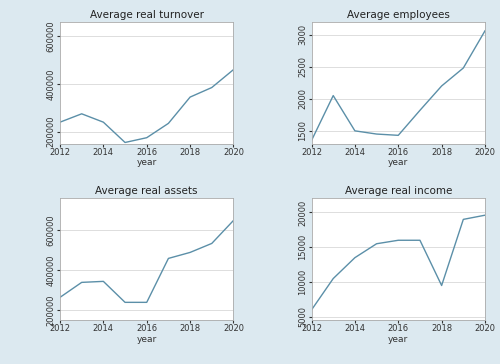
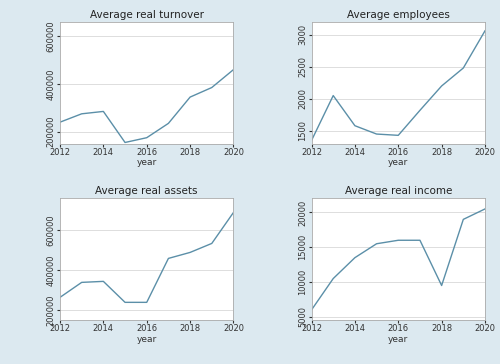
Average real turnover/2014: 240000 -> 285000
Average employees/2014: 1500 -> 1580
Average real assets/2020: 650000 -> 690000
Average real income/2020: 19600 -> 20500
